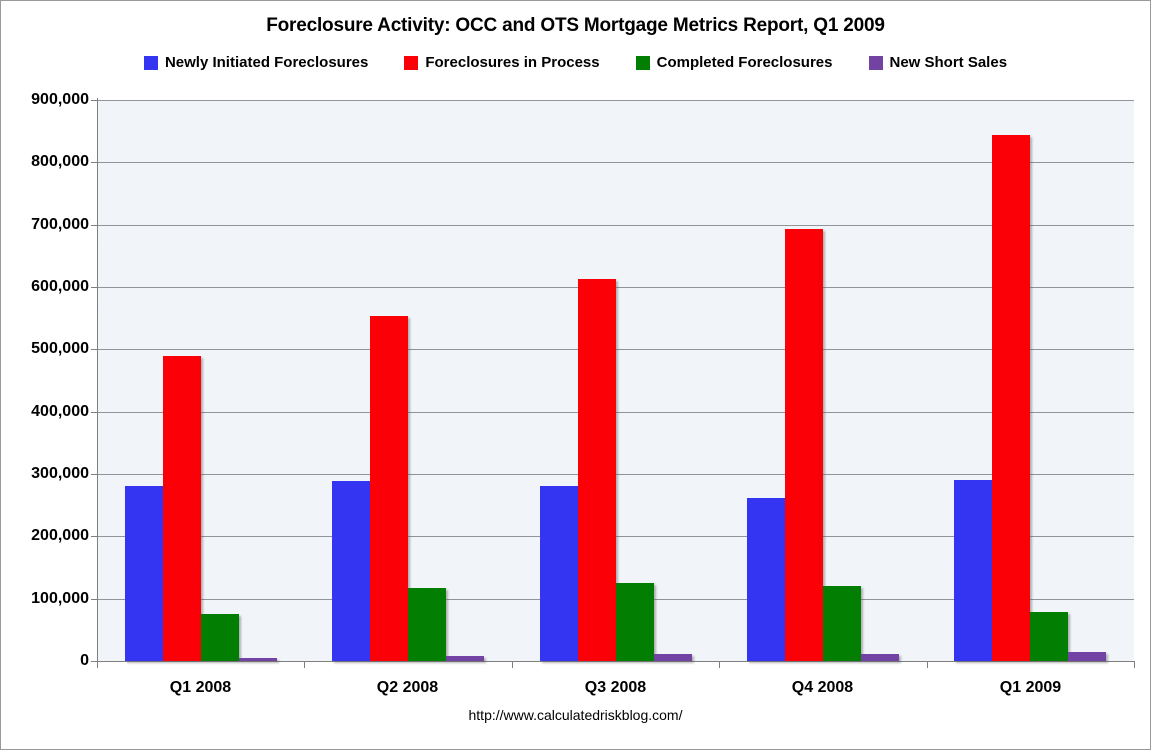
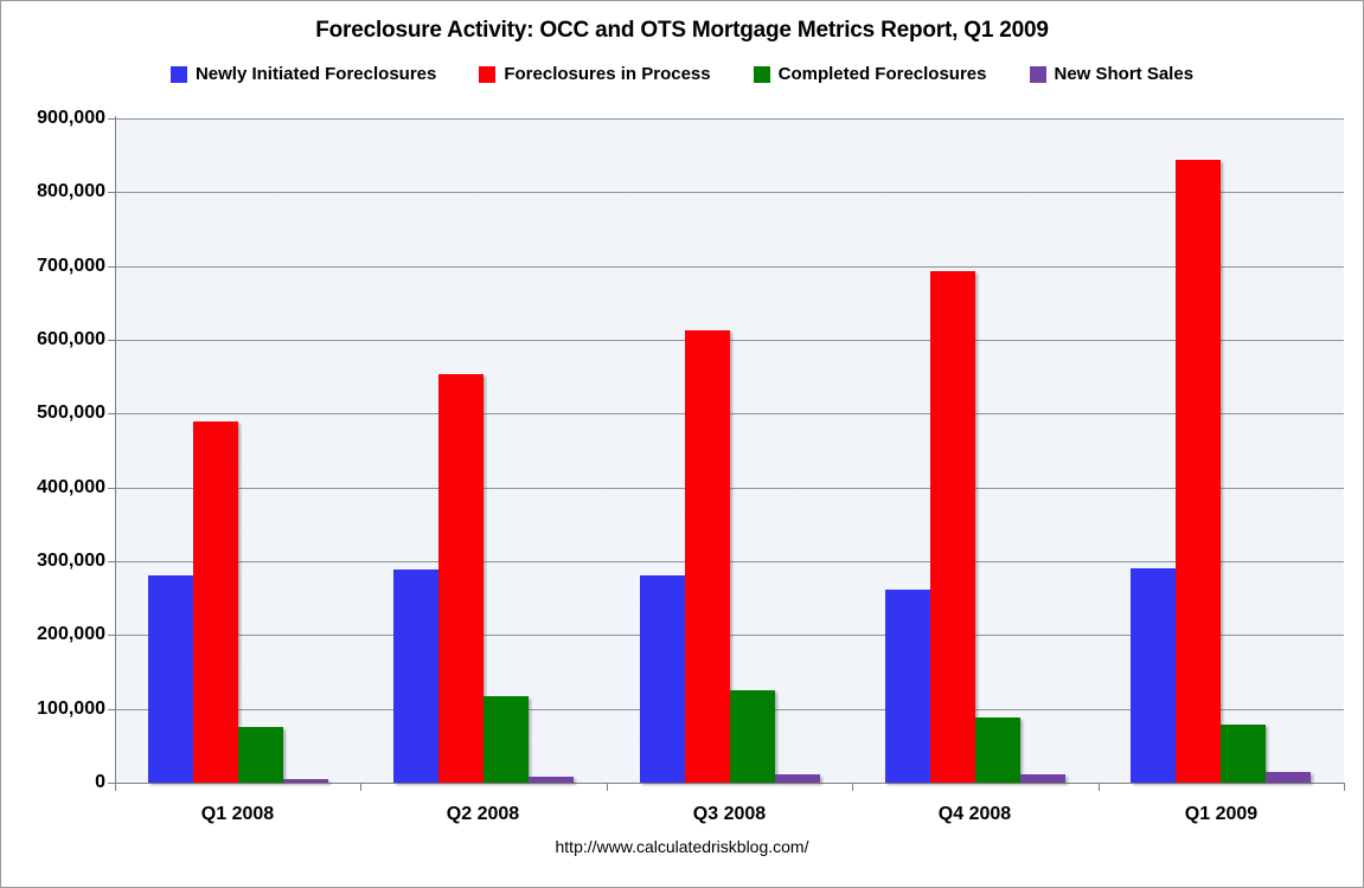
Completed Foreclosures/Q4 2008: 120000 -> 90000
